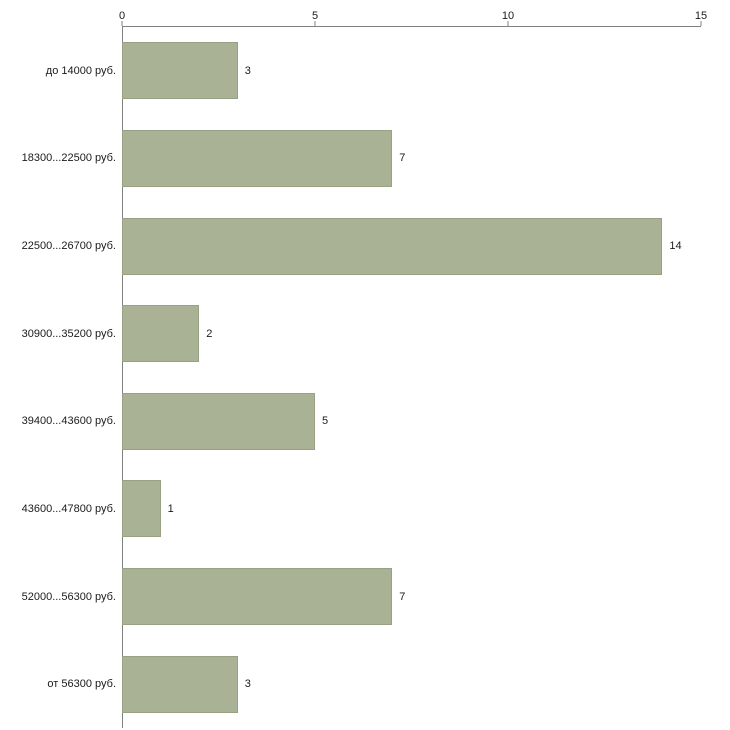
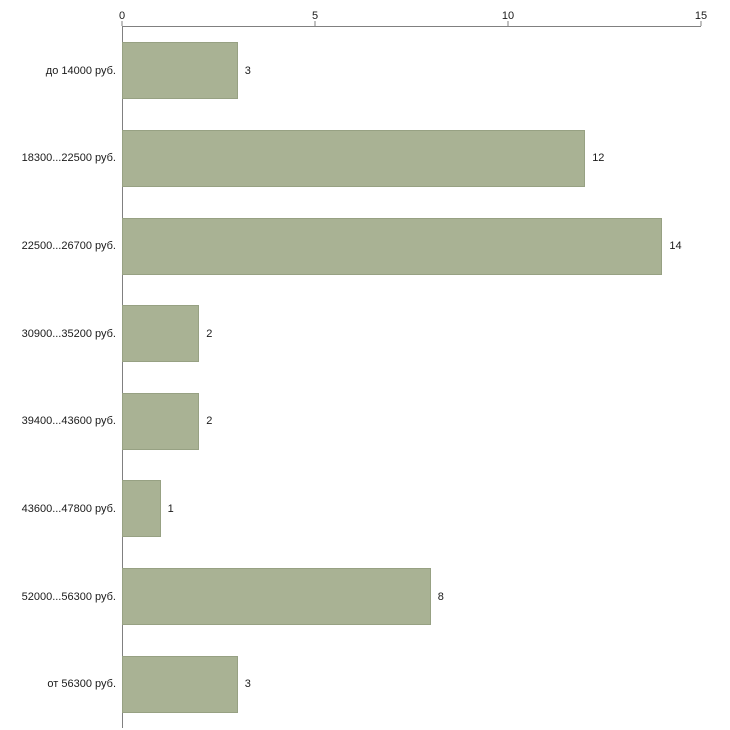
18300...22500 руб.: 7 -> 12
39400...43600 руб.: 5 -> 2
52000...56300 руб.: 7 -> 8
